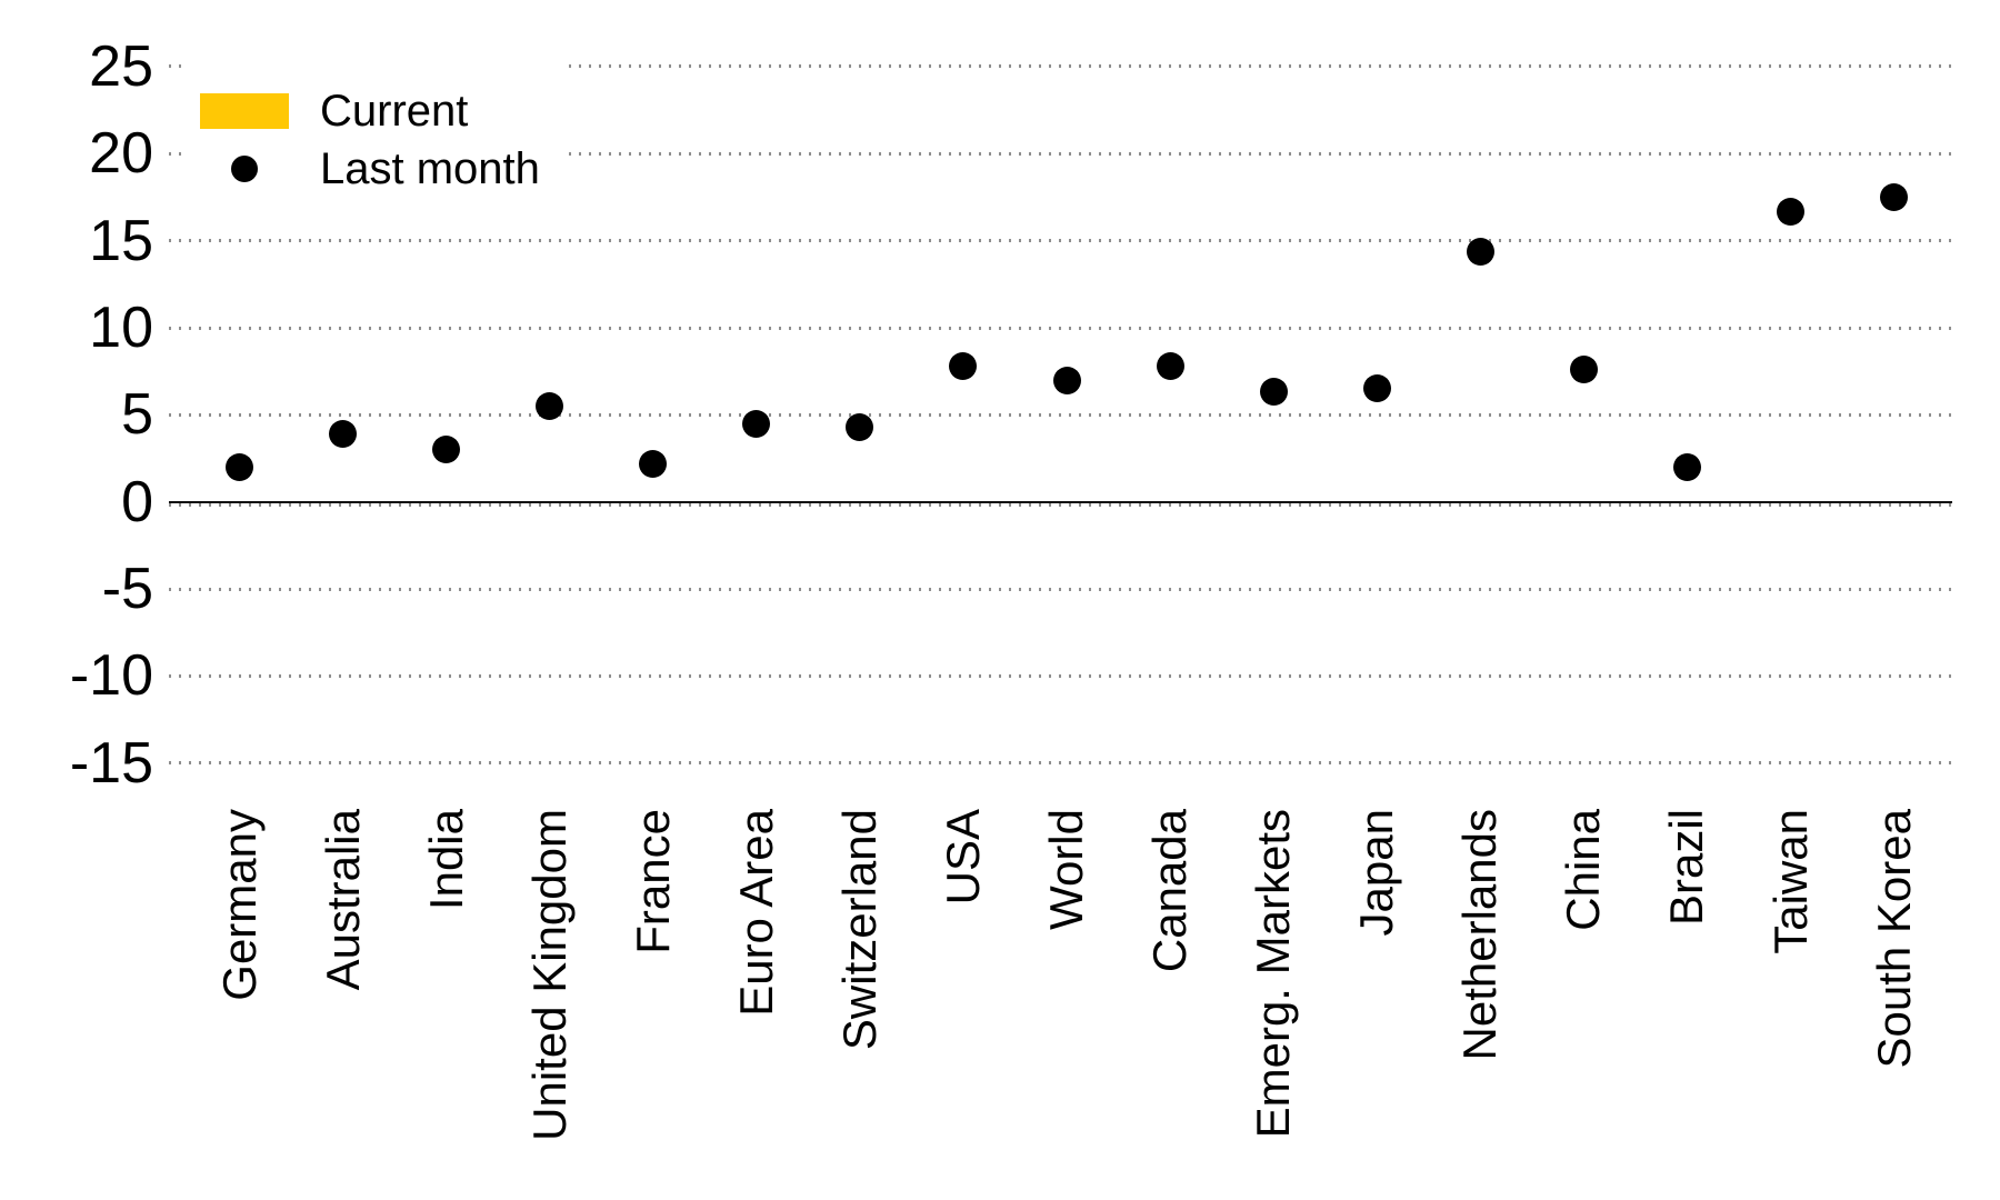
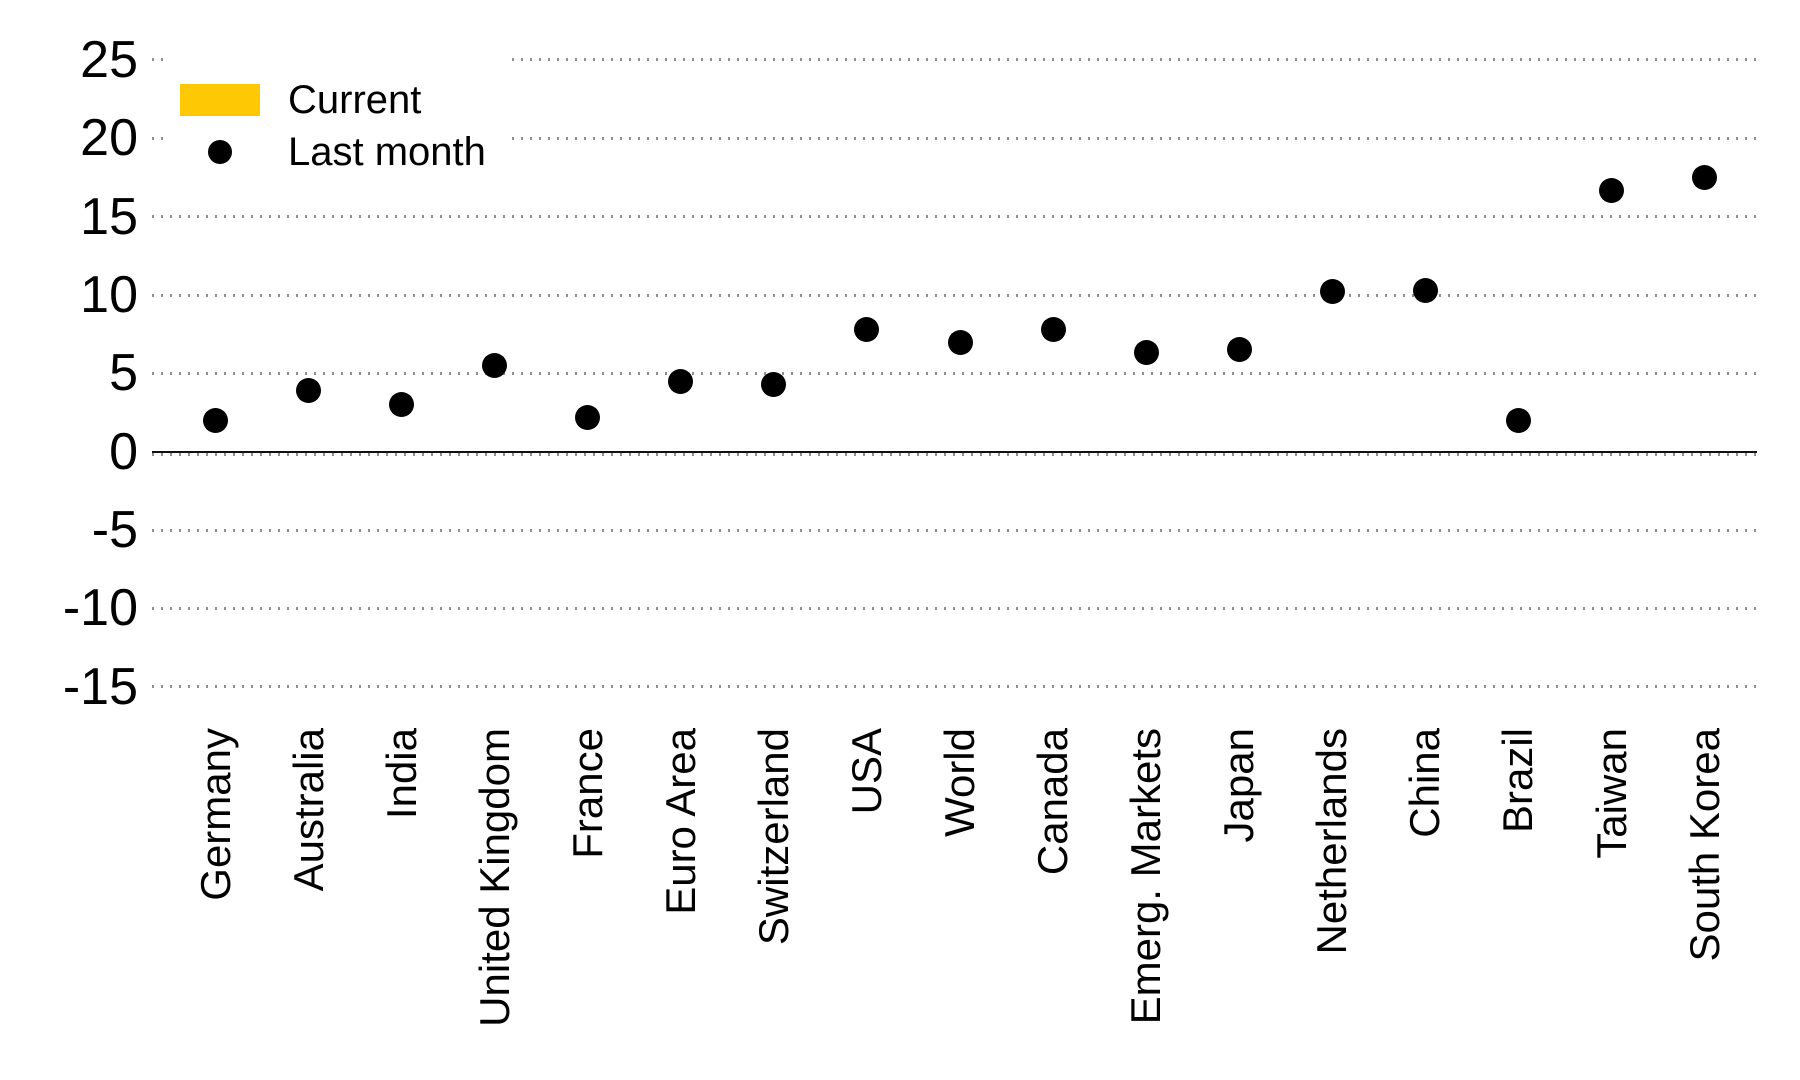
Last month/Netherlands: 14.4 -> 10.2
Last month/China: 7.6 -> 10.3
